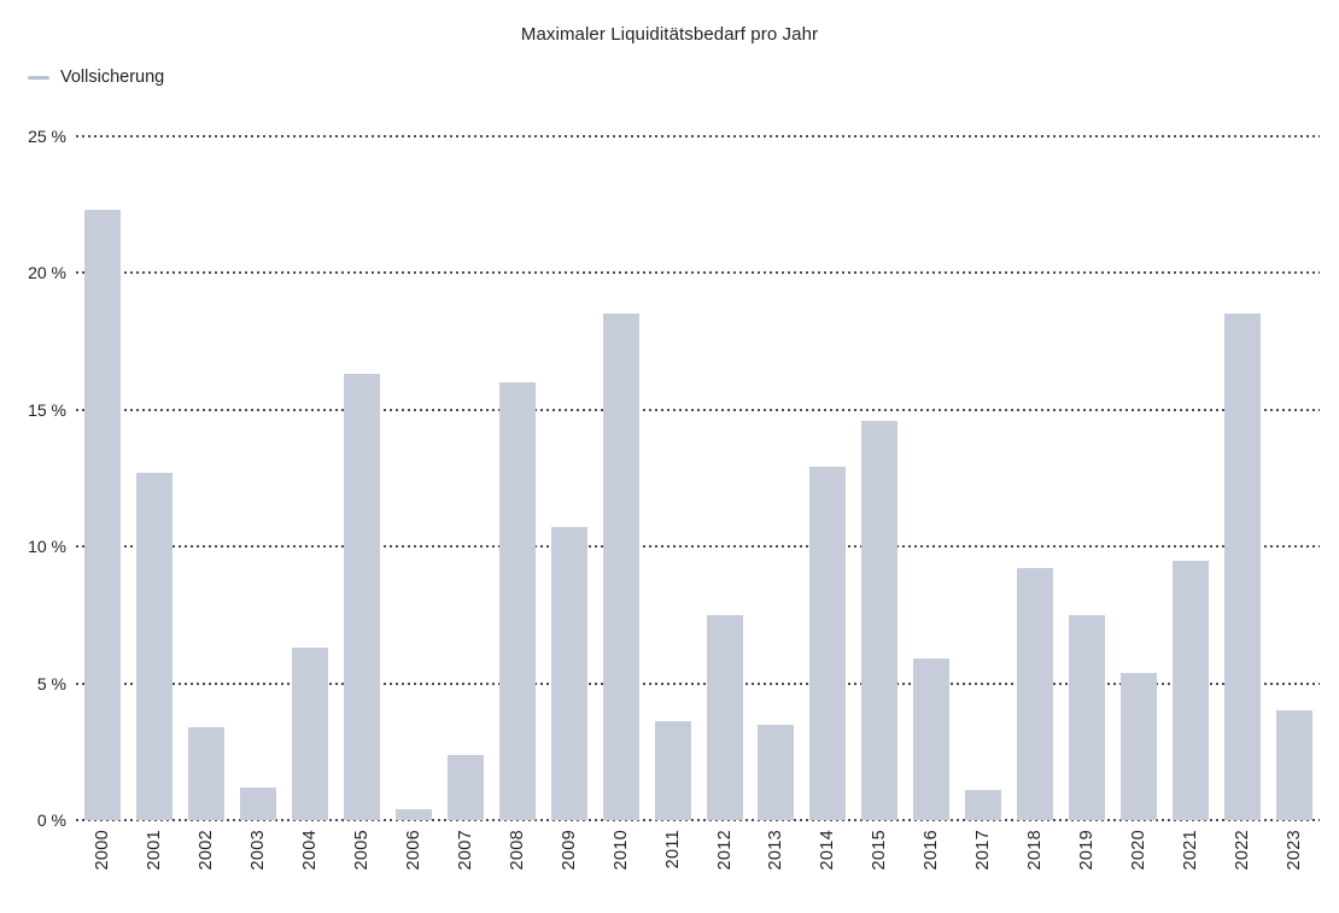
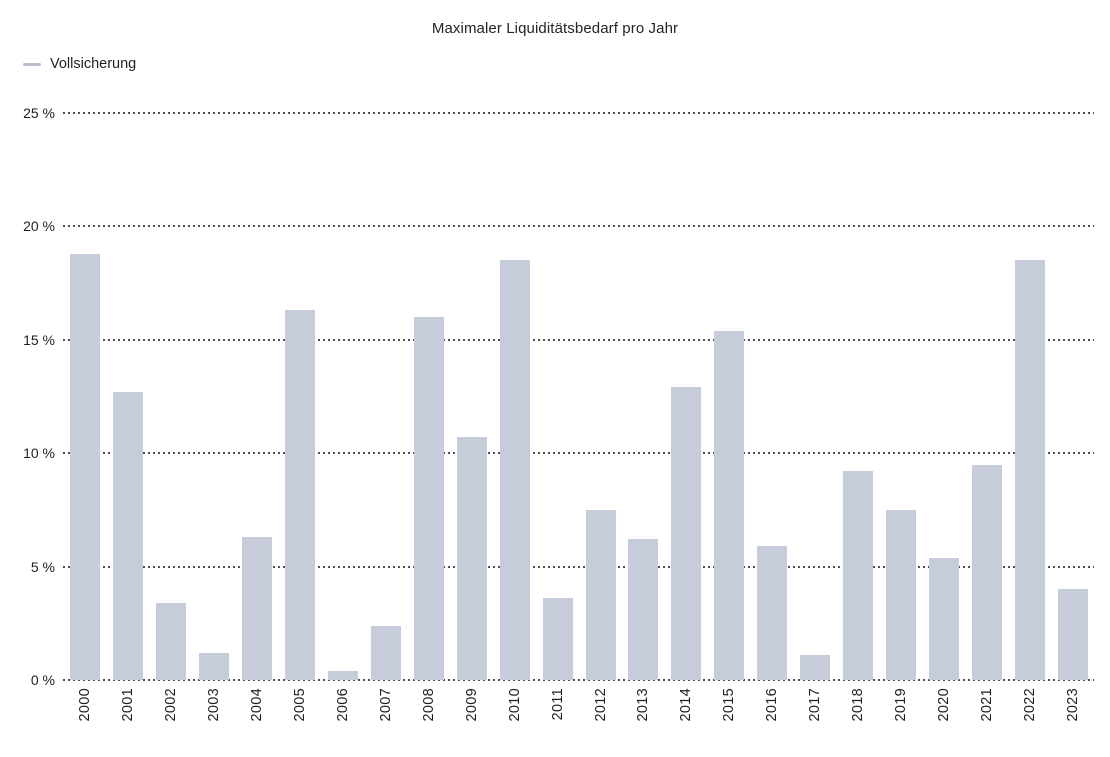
2000: 22.3% -> 18.8%
2013: 3.5% -> 6.2%
2015: 14.6% -> 15.4%
